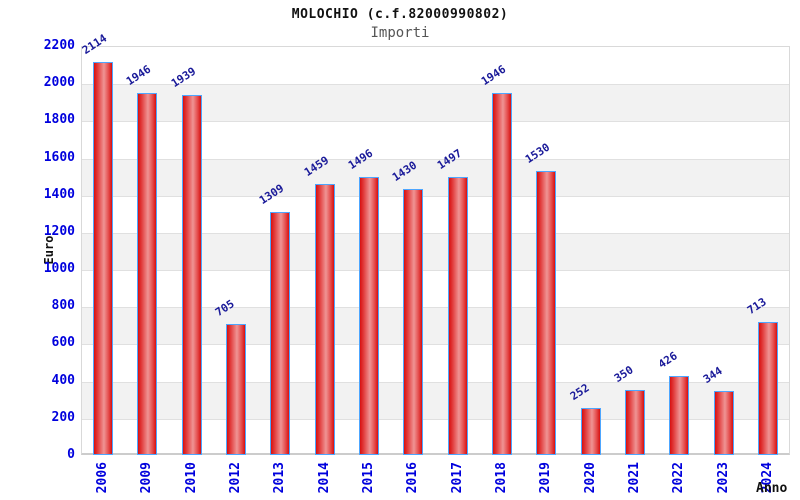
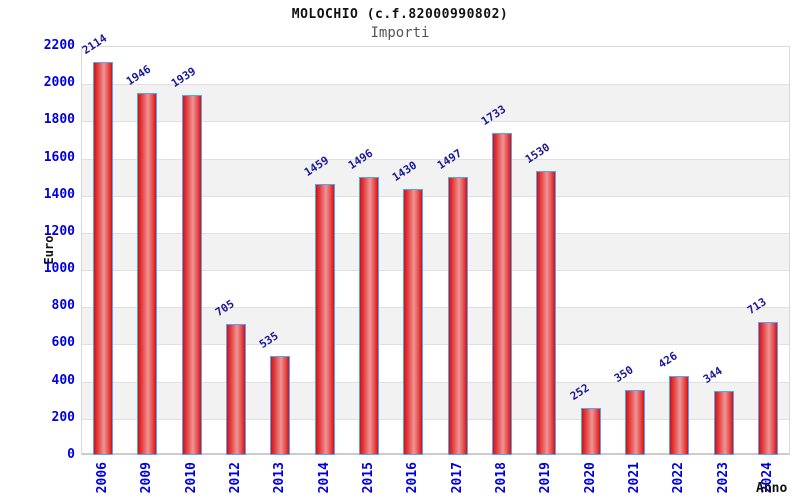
2013: 1309 -> 535
2018: 1946 -> 1733
